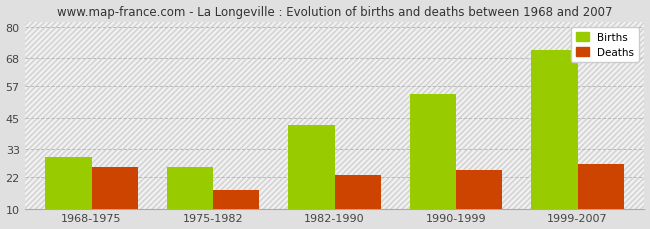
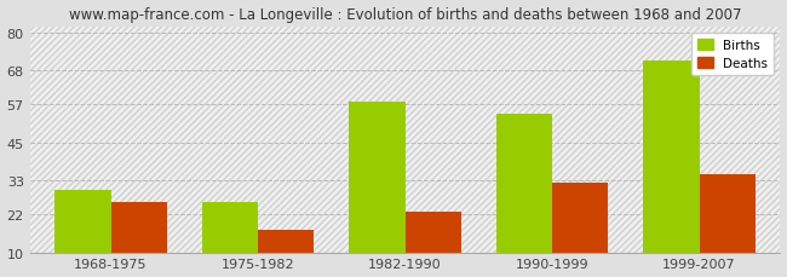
Births/1982-1990: 42 -> 58
Deaths/1990-1999: 25 -> 32
Deaths/1999-2007: 27 -> 35
